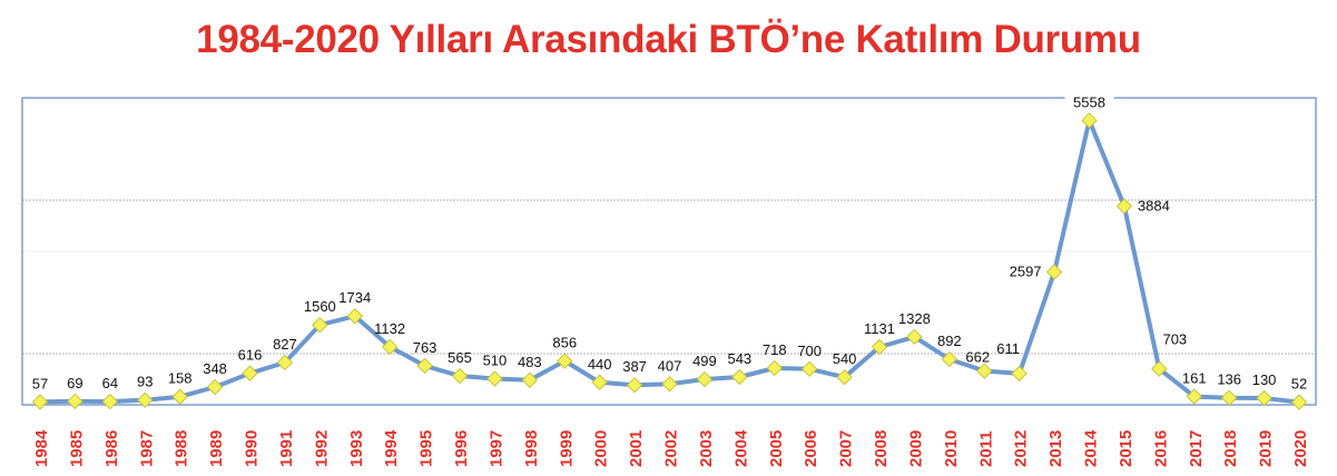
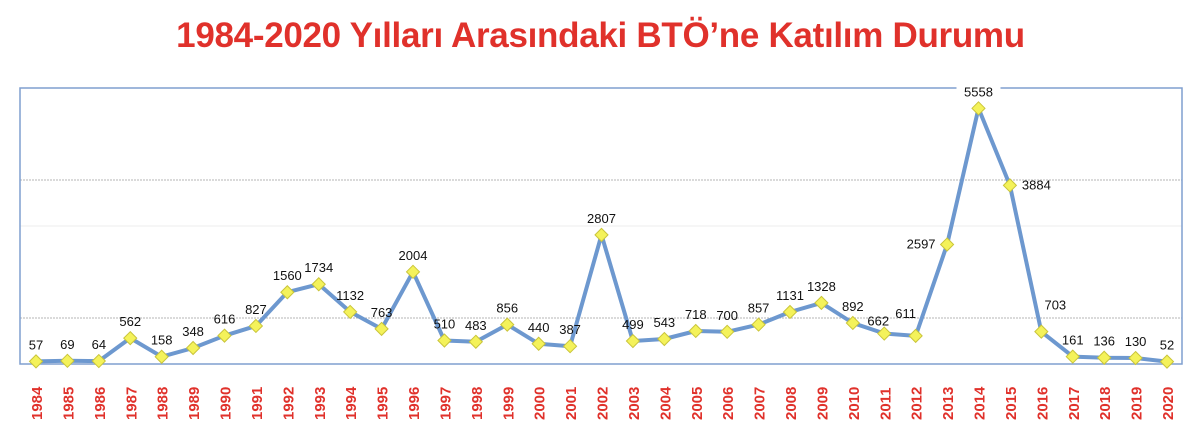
1987: 93 -> 562
1996: 565 -> 2004
2002: 407 -> 2807
2007: 540 -> 857
